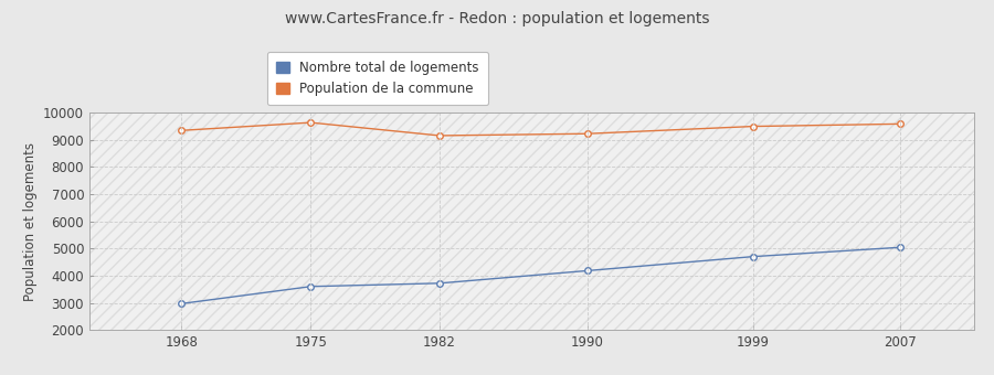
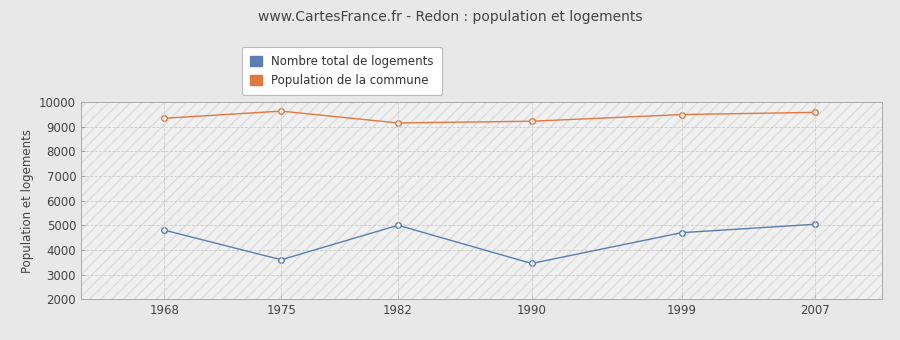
Nombre total de logements/1968: 2970 -> 4800
Nombre total de logements/1982: 3720 -> 5000
Nombre total de logements/1990: 4180 -> 3450
